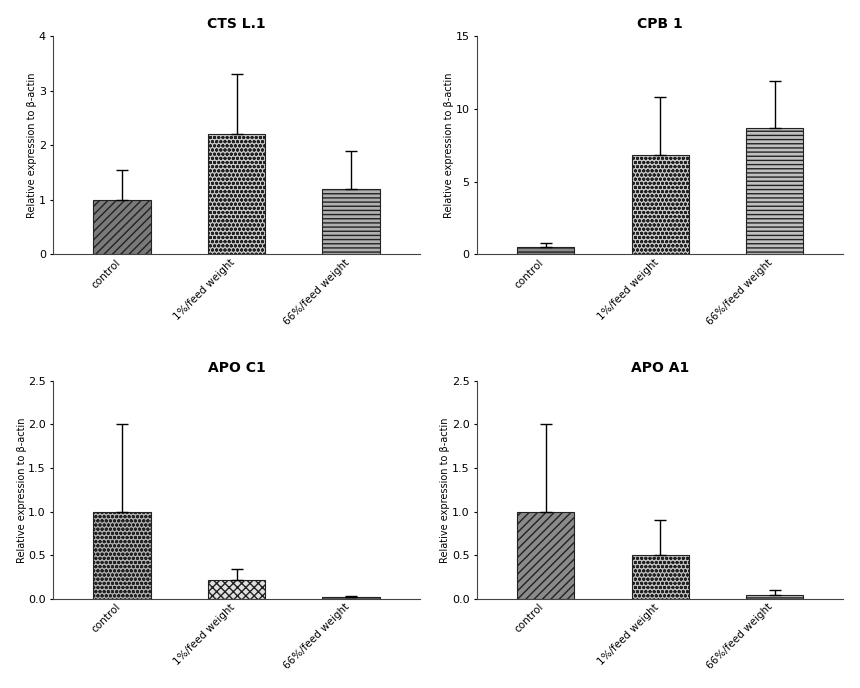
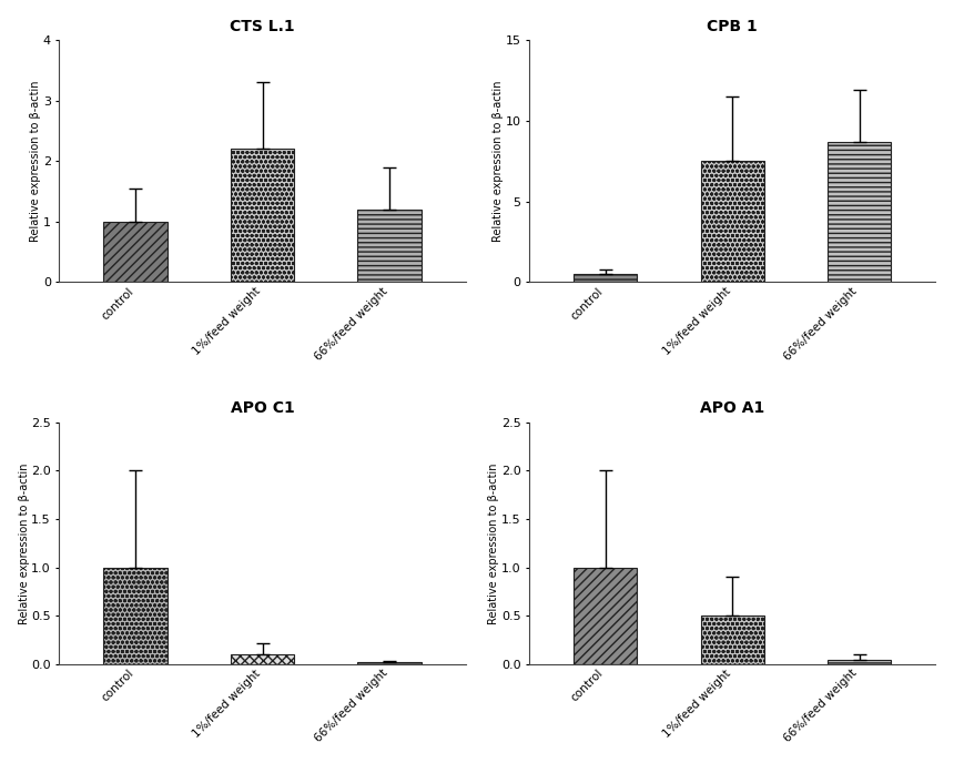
CPB 1/1%/feed weight: 6.8 -> 7.5
APO C1/1%/feed weight: 0.22 -> 0.10
